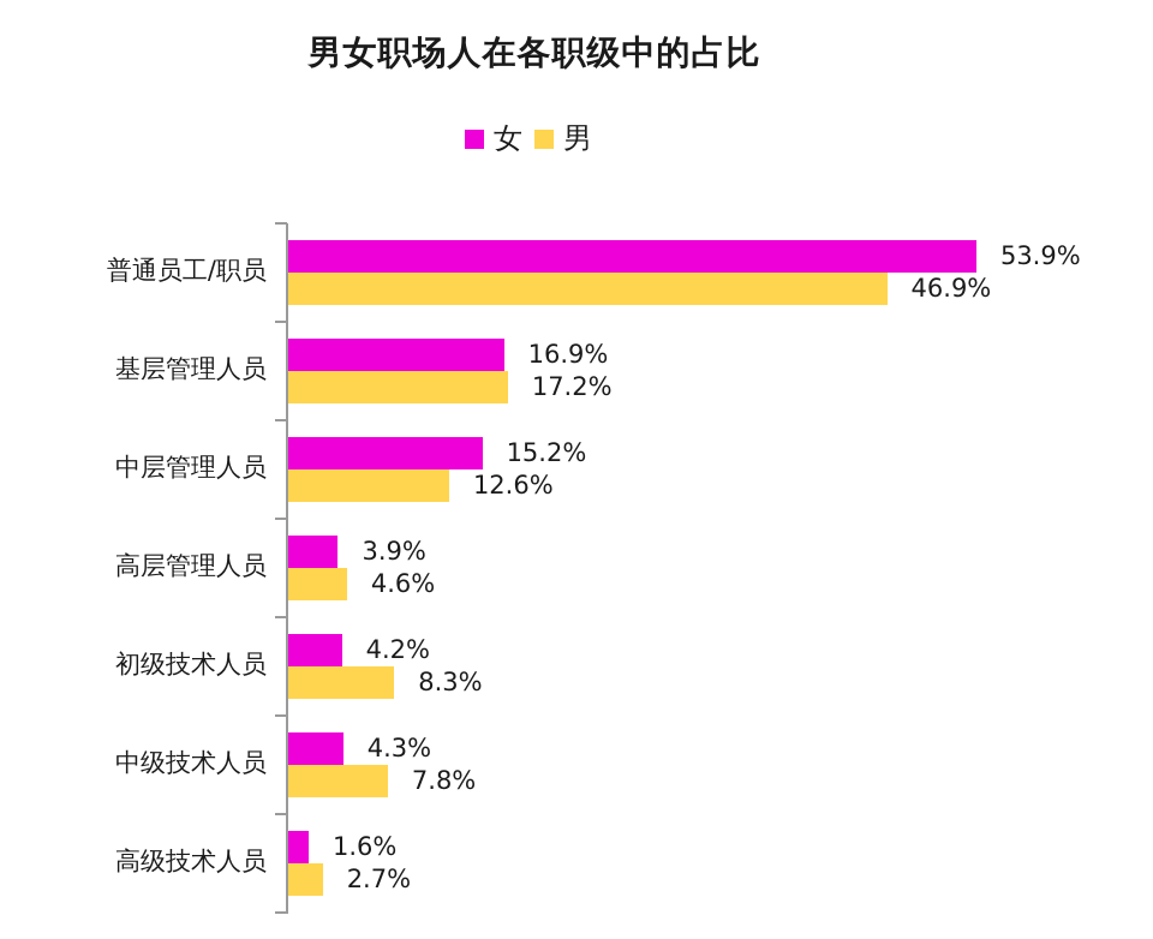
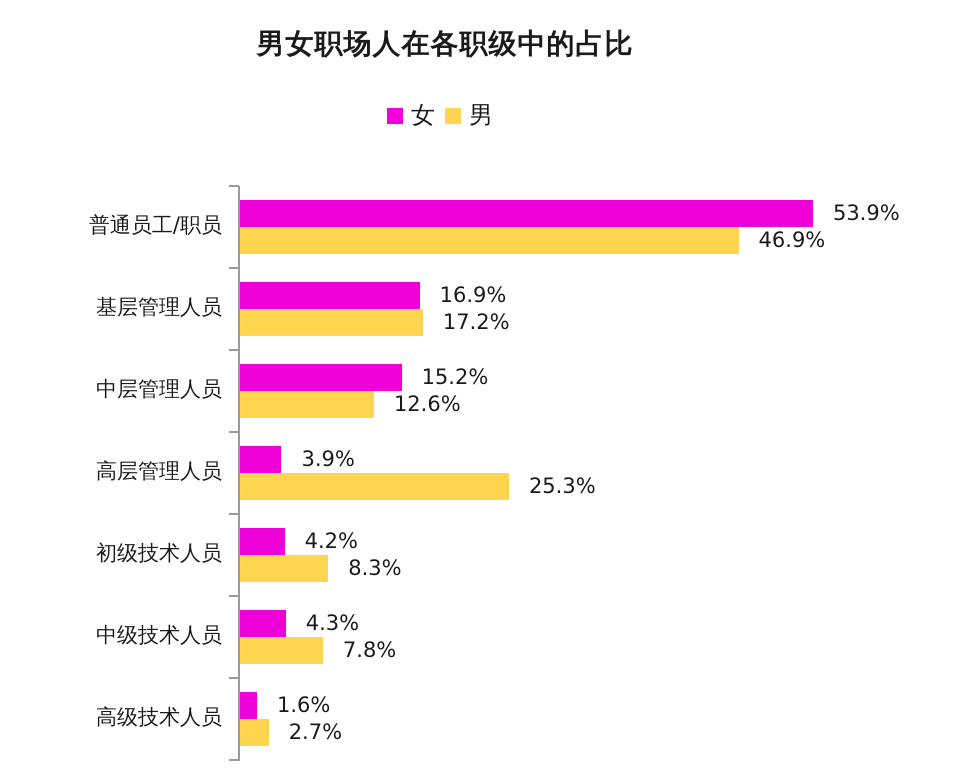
男/高层管理人员: 4.6% -> 25.3%
